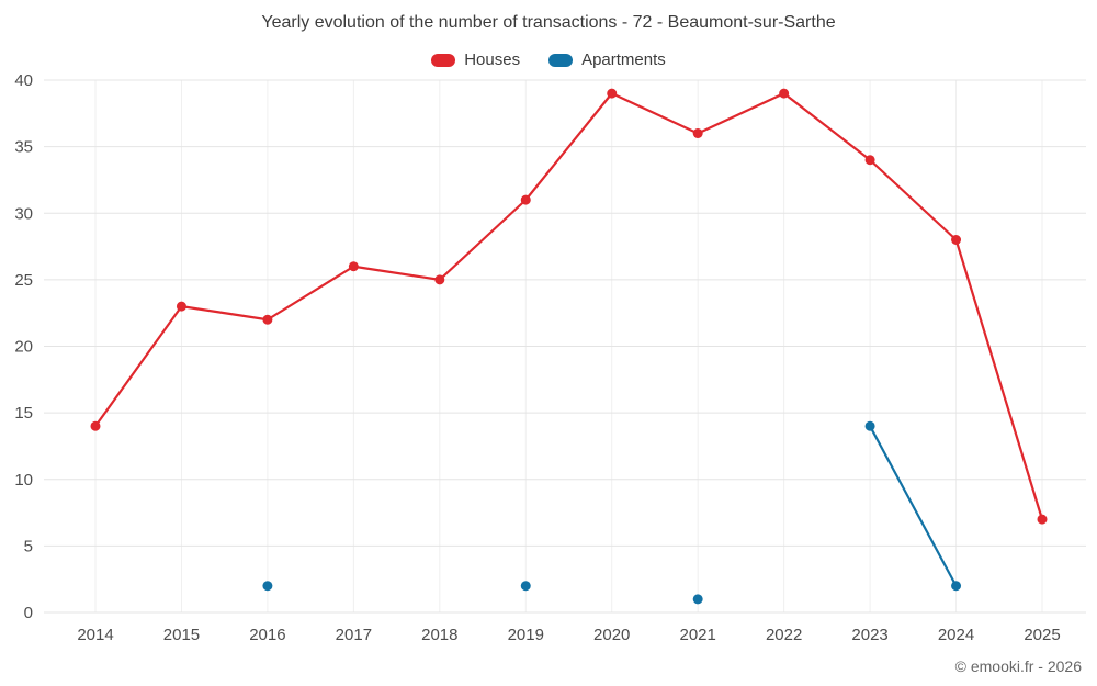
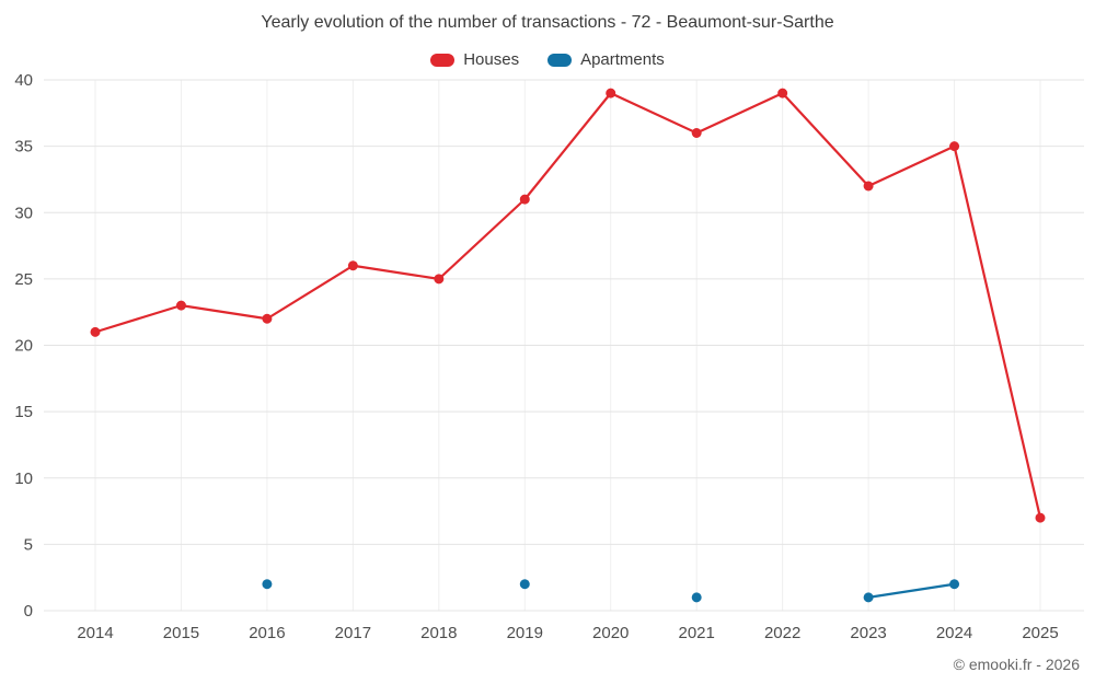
Houses/2014: 14 -> 21
Houses/2023: 34 -> 32
Apartments/2023: 14 -> 1
Houses/2024: 28 -> 35
